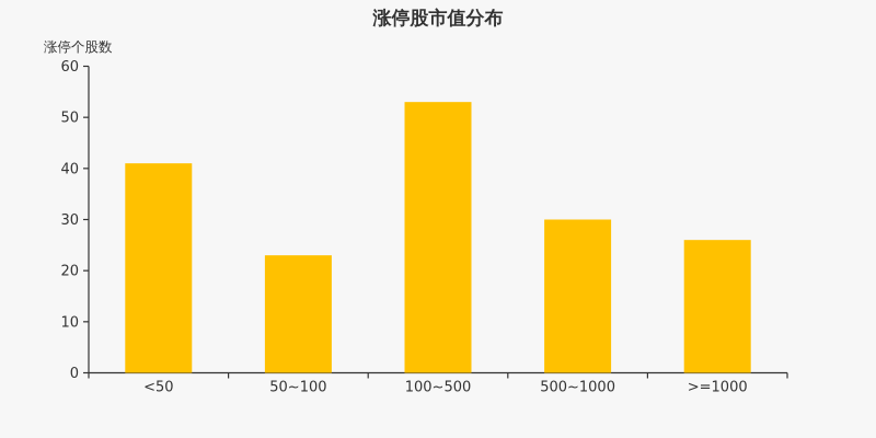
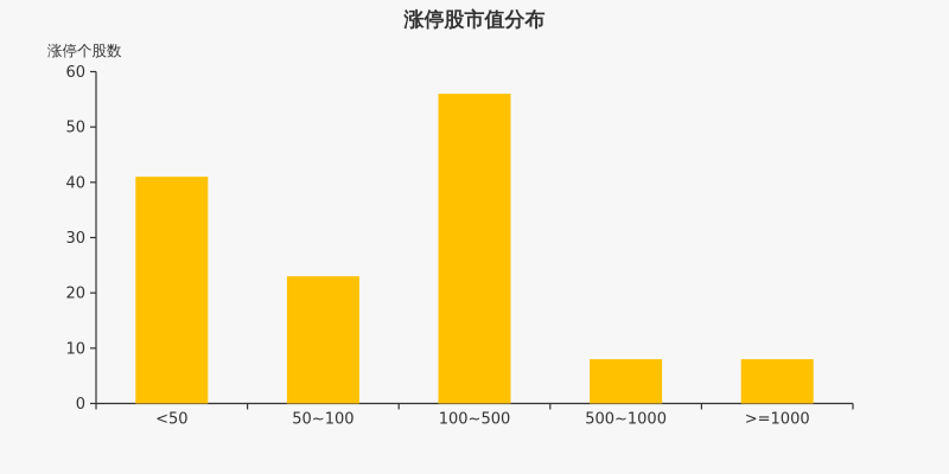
100~500: 53 -> 56
500~1000: 30 -> 8
>=1000: 26 -> 8
